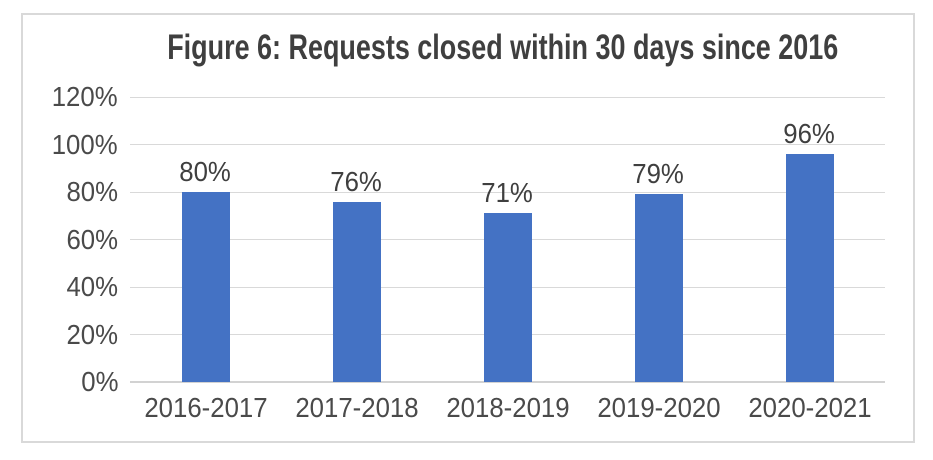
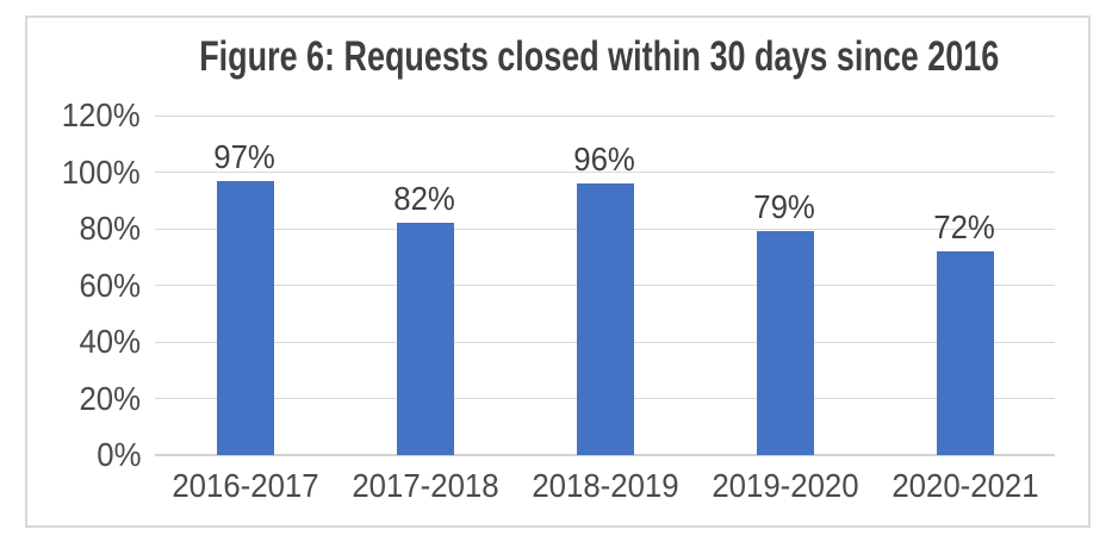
2016-2017: 80% -> 97%
2017-2018: 76% -> 82%
2018-2019: 71% -> 96%
2020-2021: 96% -> 72%
